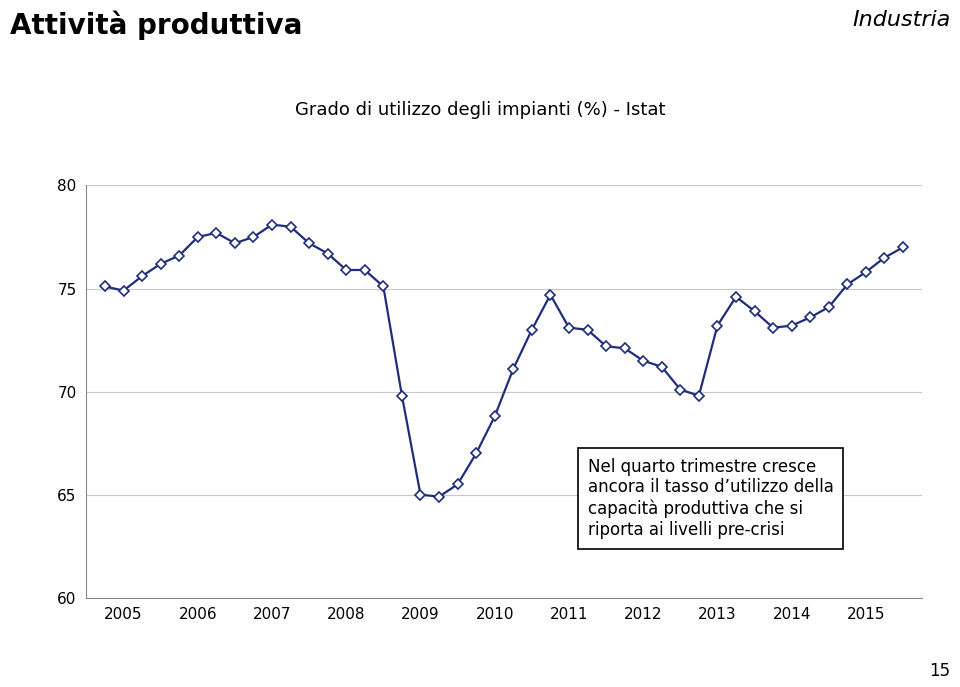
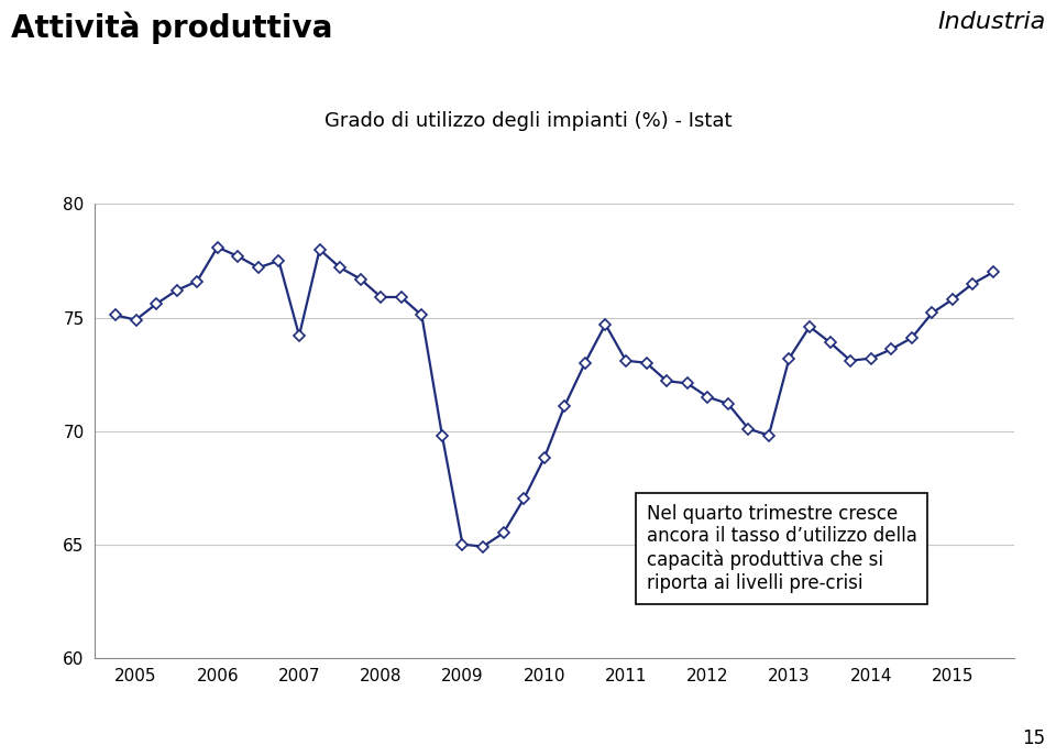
2006: 77.5 -> 78.1
2007: 78.1 -> 74.2
